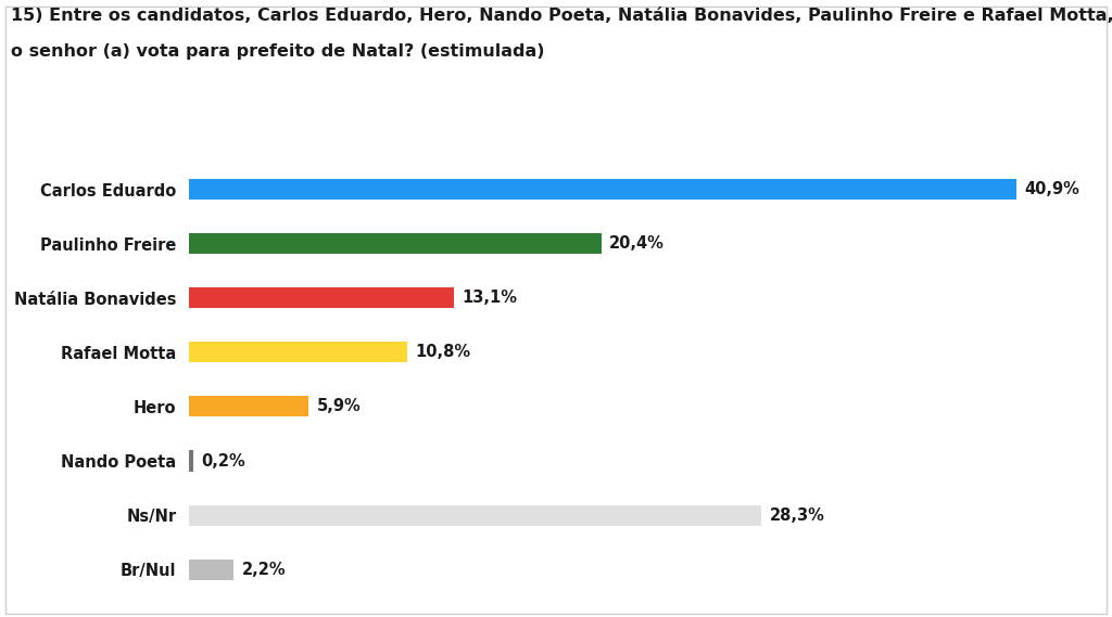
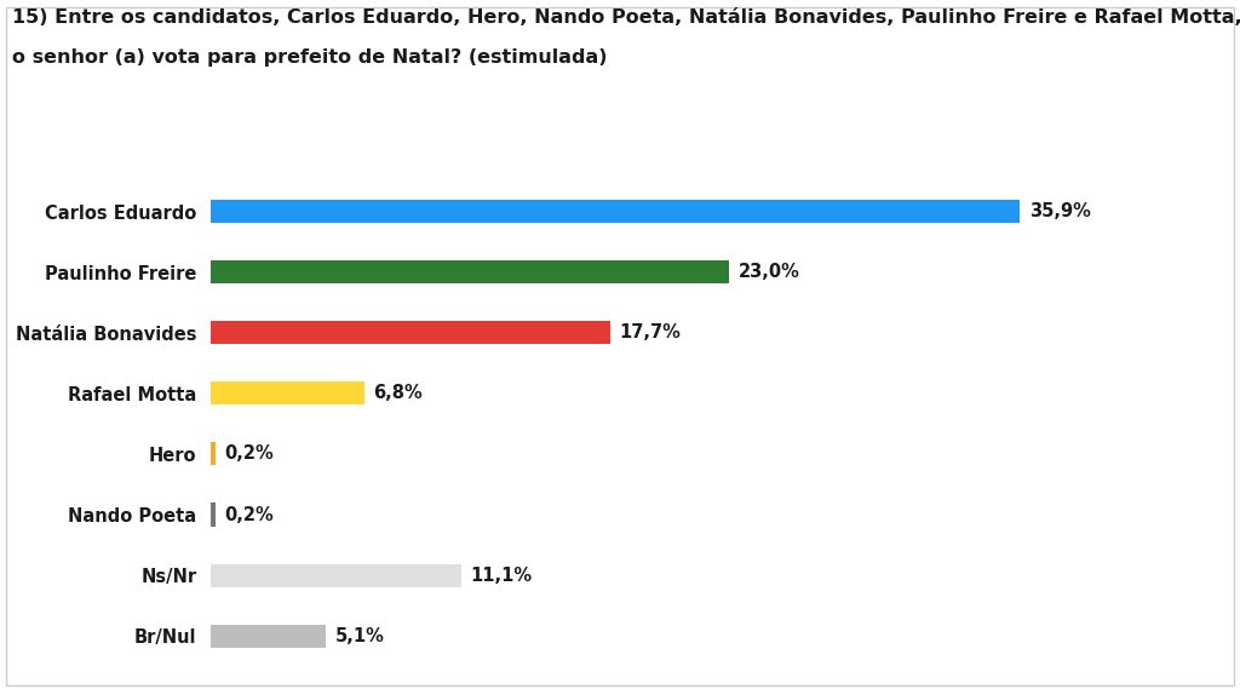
Carlos Eduardo: 40,9% -> 35,9%
Paulinho Freire: 20,4% -> 23,0%
Natália Bonavides: 13,1% -> 17,7%
Rafael Motta: 10,8% -> 6,8%
Hero: 5,9% -> 0,2%
Ns/Nr: 28,3% -> 11,1%
Br/Nul: 2,2% -> 5,1%
